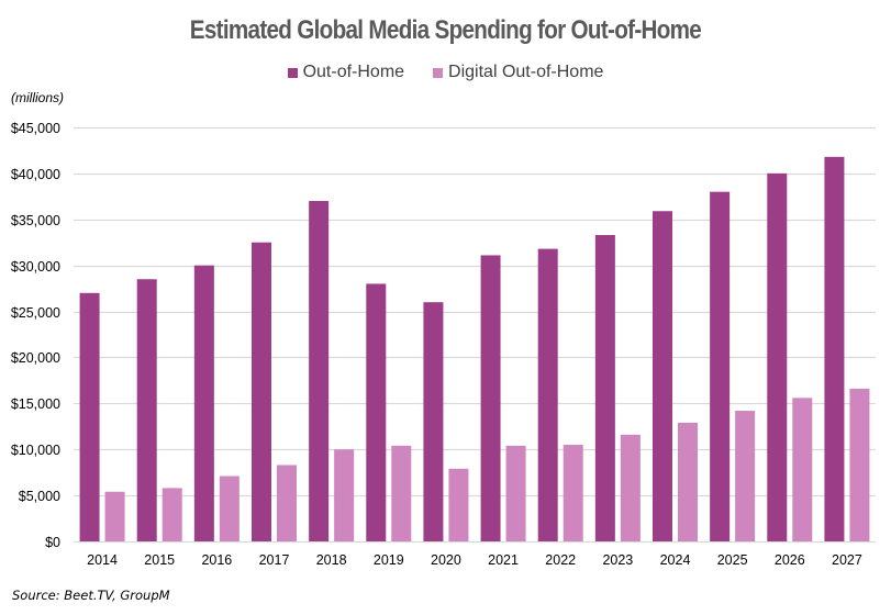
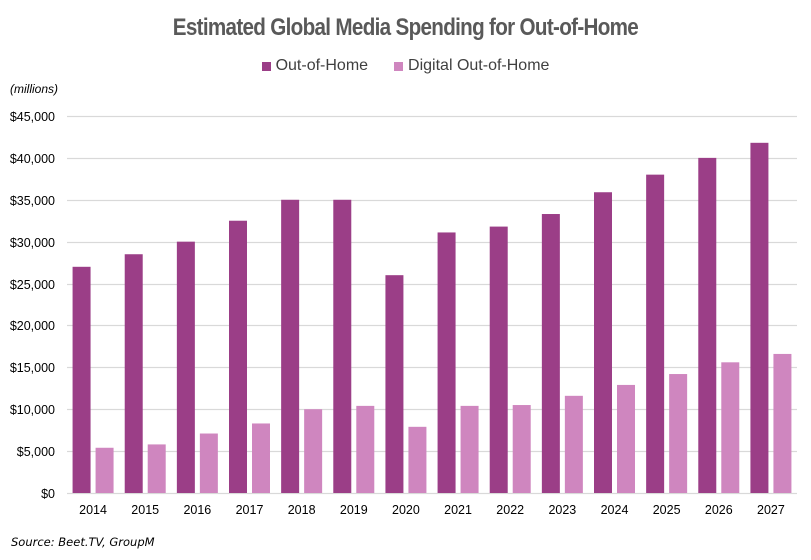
Out-of-Home/2018: $37000 -> $35000
Out-of-Home/2019: $28000 -> $35000
